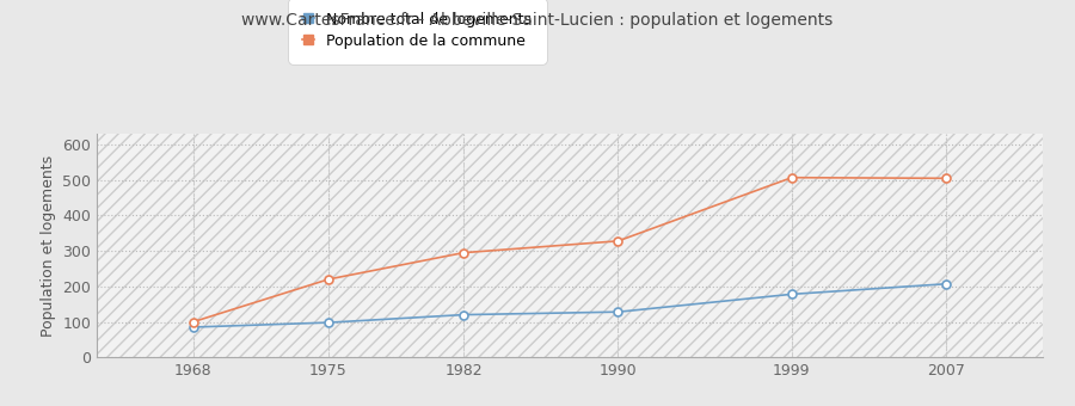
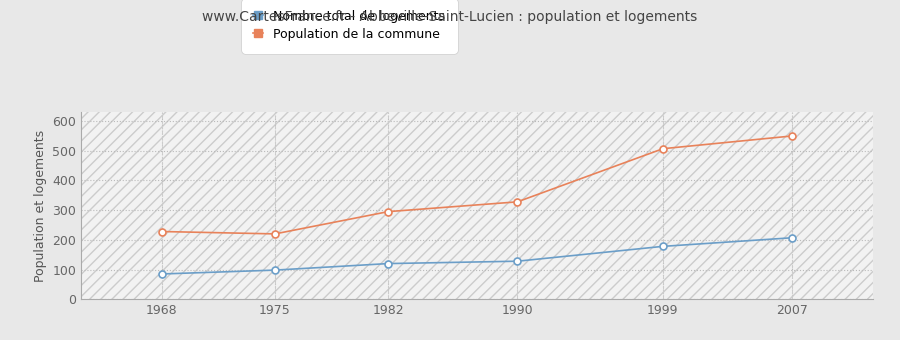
Population de la commune/1968: 100 -> 228
Population de la commune/2007: 505 -> 550
